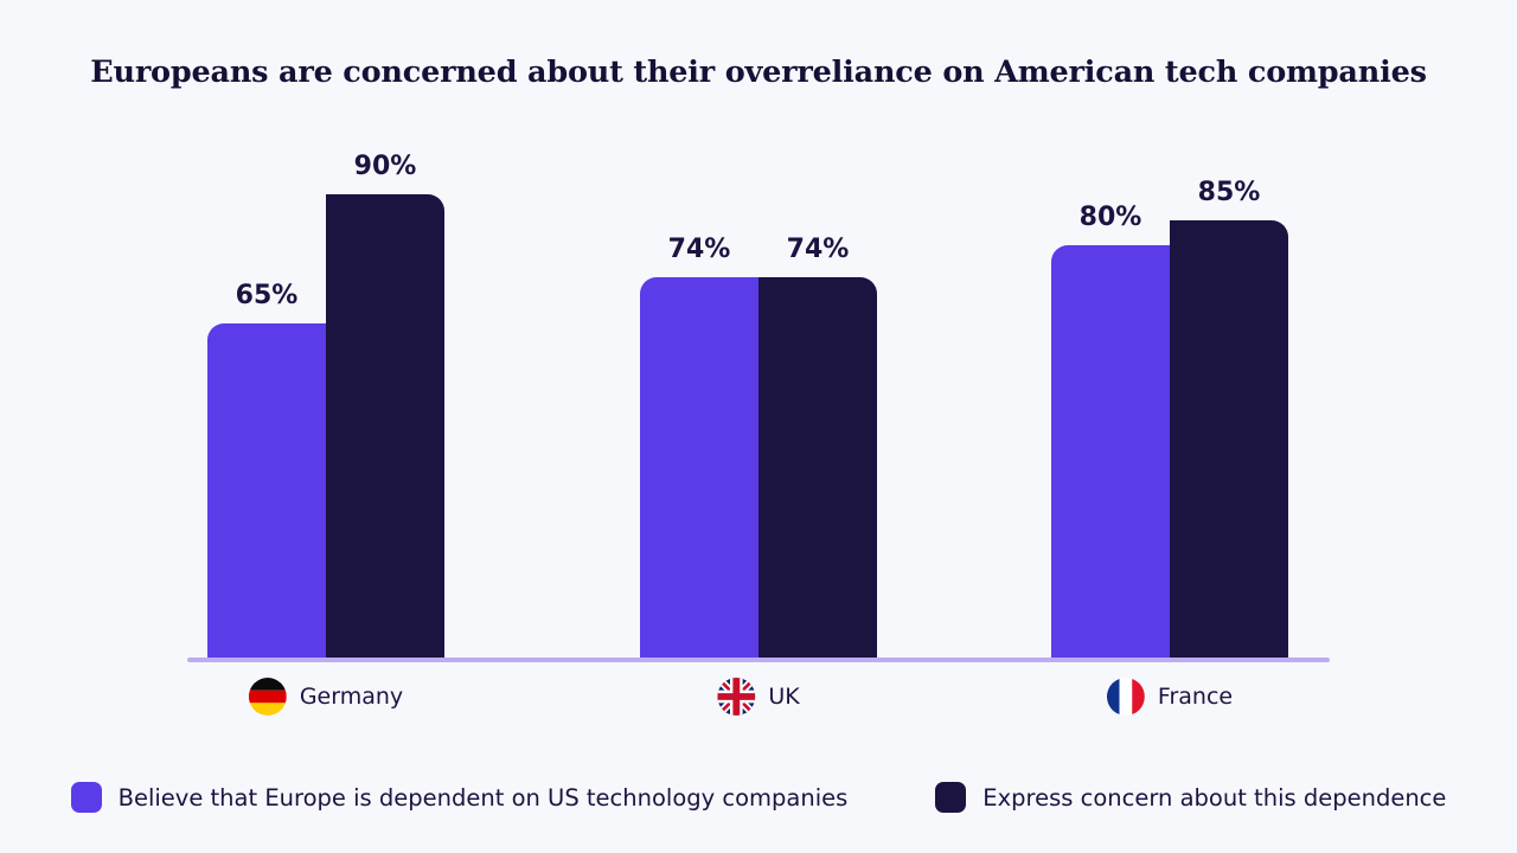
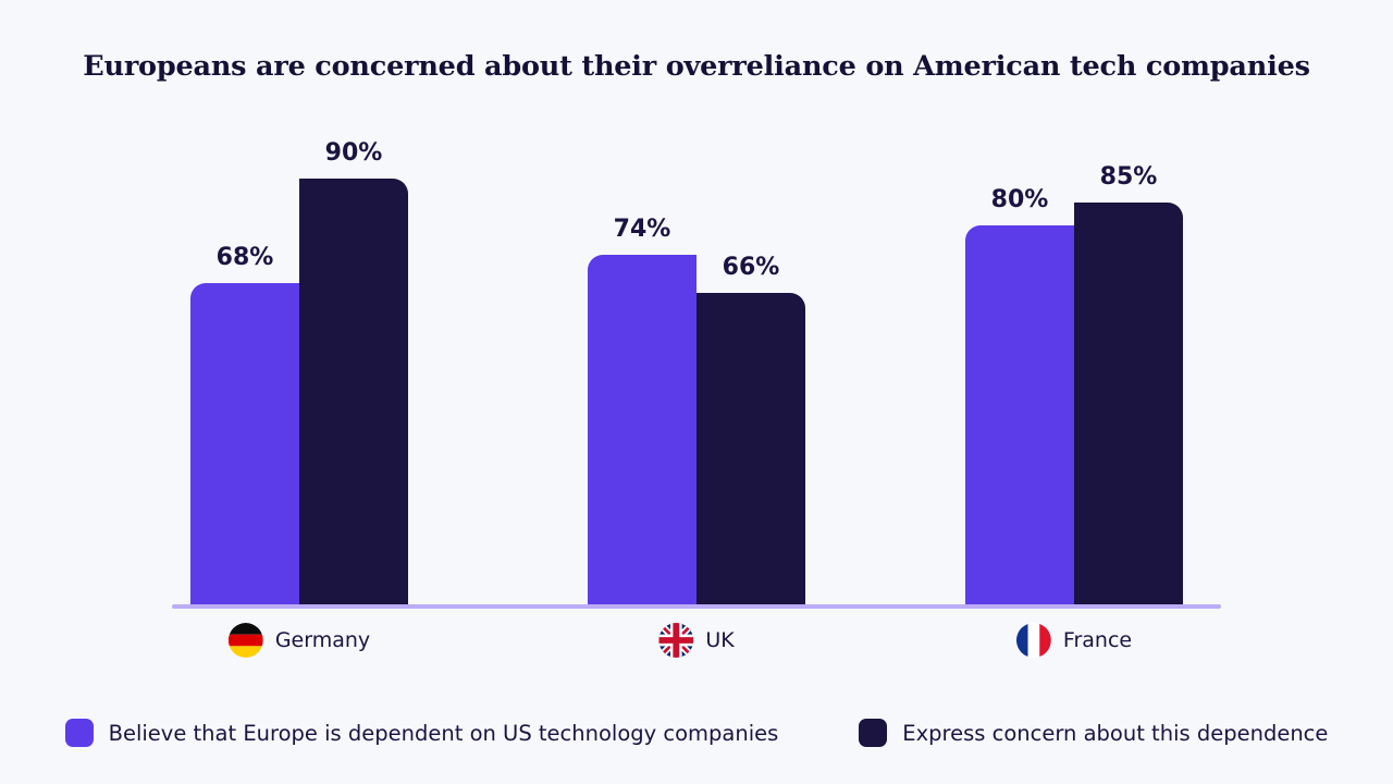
Believe that Europe is dependent on US technology companies/Germany: 65% -> 68%
Express concern about this dependence/UK: 74% -> 66%
